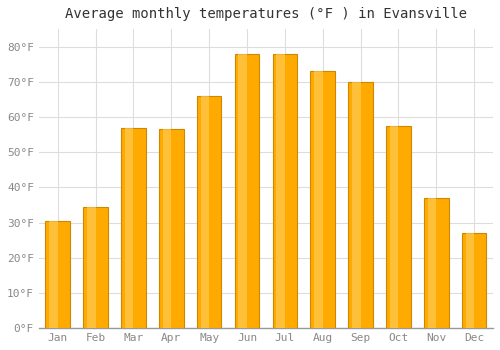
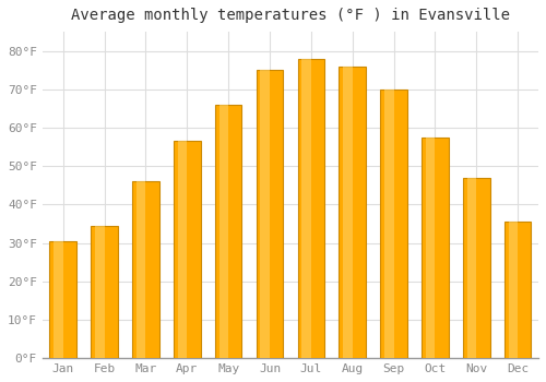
Mar: 57.0°F -> 46.0°F
Jun: 78.0°F -> 75.0°F
Aug: 73.0°F -> 76.0°F
Nov: 37.0°F -> 47.0°F
Dec: 27.0°F -> 35.5°F
